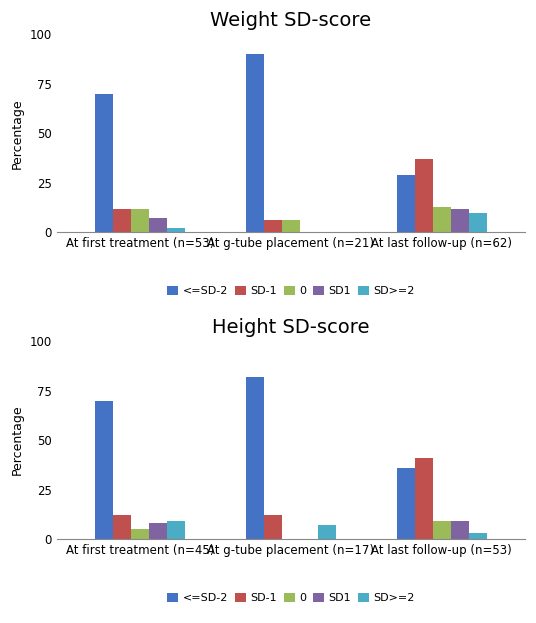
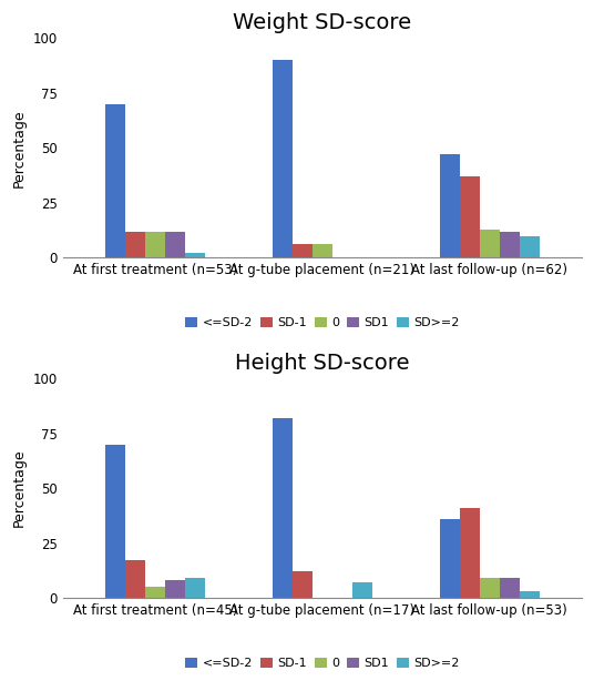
Weight SD-score/SD1/At first treatment (n=53): 7 -> 12
Weight SD-score/<=SD-2/At last follow-up (n=62): 29 -> 47
Height SD-score/SD-1/At first treatment (n=45): 12 -> 17
